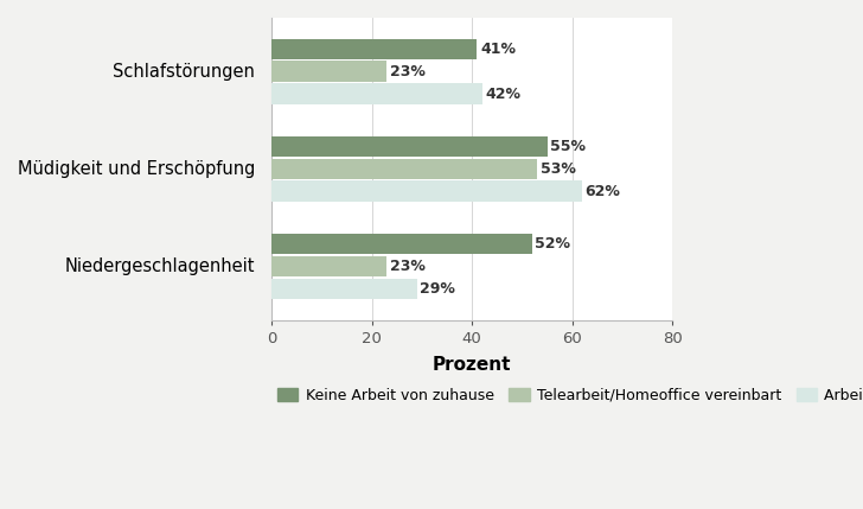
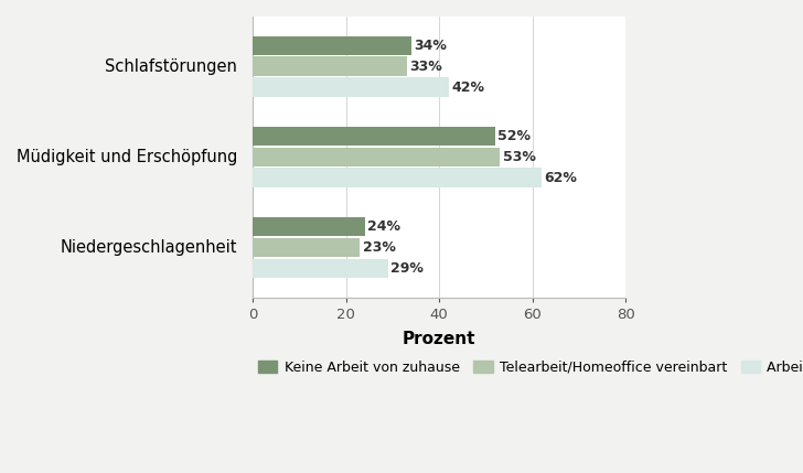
Keine Arbeit von zuhause/Schlafstörungen: 41% -> 34%
Telearbeit/Homeoffice vereinbart/Schlafstörungen: 23% -> 33%
Keine Arbeit von zuhause/Müdigkeit und Erschöpfung: 55% -> 52%
Keine Arbeit von zuhause/Niedergeschlagenheit: 52% -> 24%
